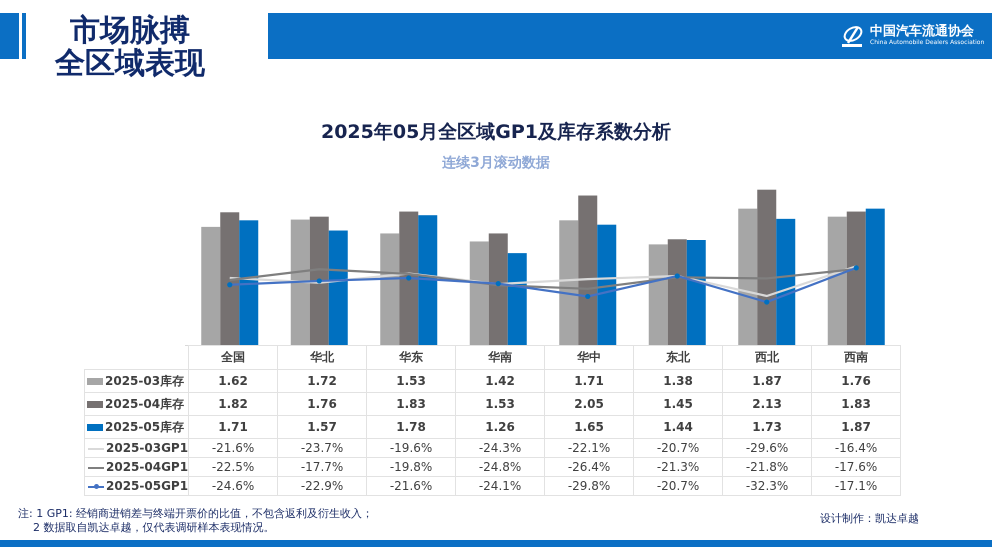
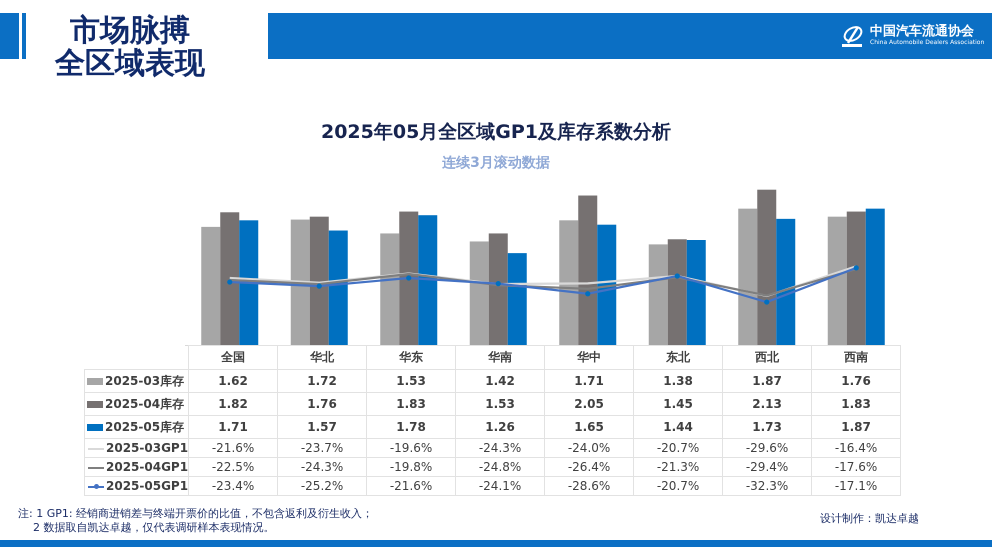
2025-05GP1/全国: -24.6% -> -23.4%
2025-04GP1/华北: -17.7% -> -24.3%
2025-05GP1/华北: -22.9% -> -25.2%
2025-03GP1/华中: -22.1% -> -24.0%
2025-05GP1/华中: -29.8% -> -28.6%
2025-04GP1/西北: -21.8% -> -29.4%
